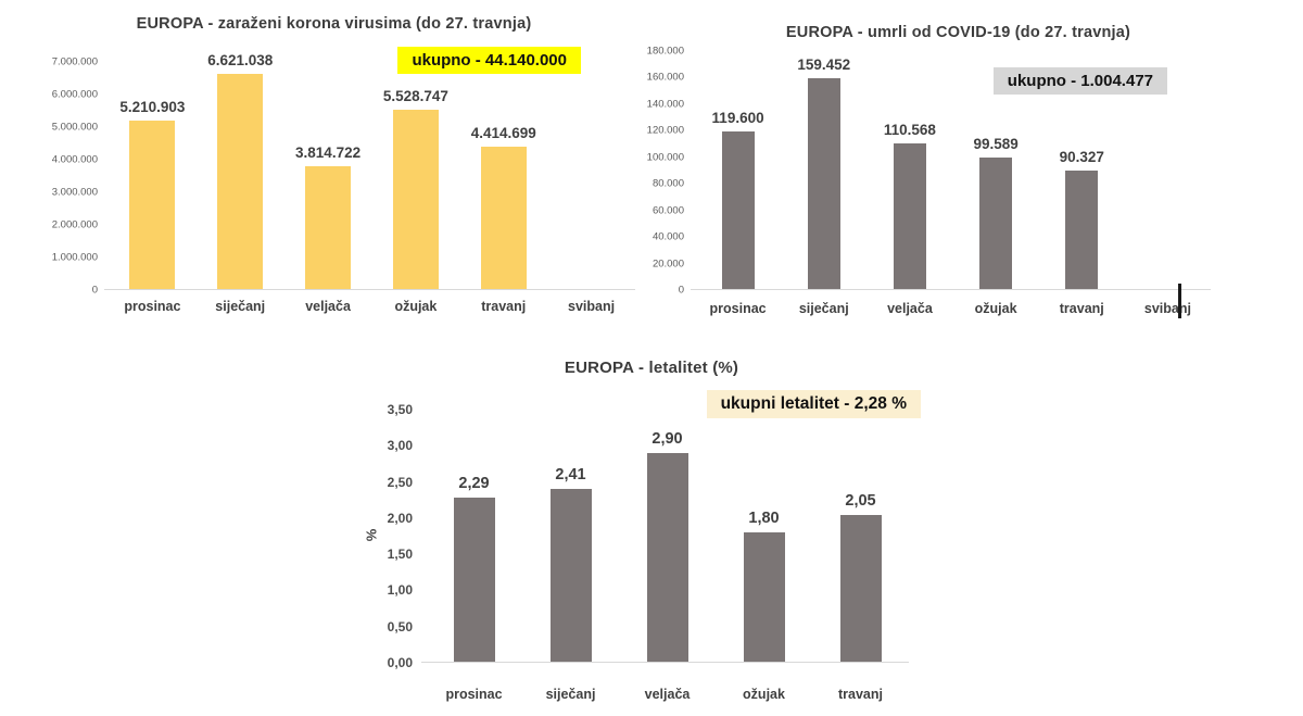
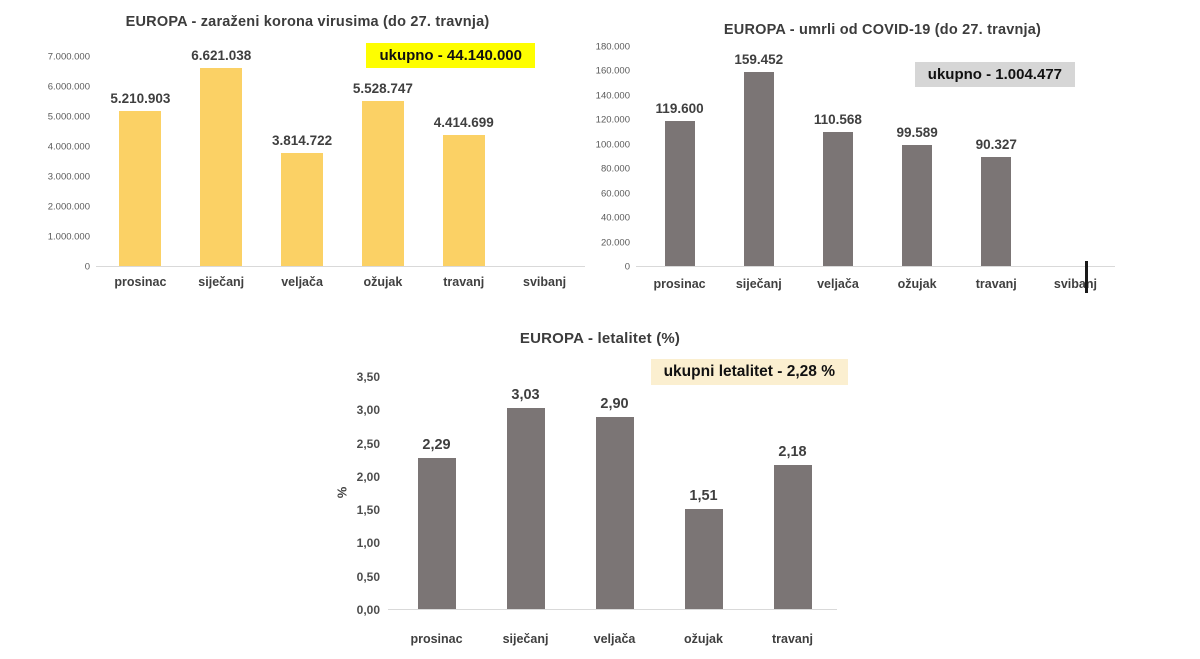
EUROPA - letalitet (%)/siječanj: 2,41 -> 3,03
EUROPA - letalitet (%)/ožujak: 1,80 -> 1,51
EUROPA - letalitet (%)/travanj: 2,05 -> 2,18
